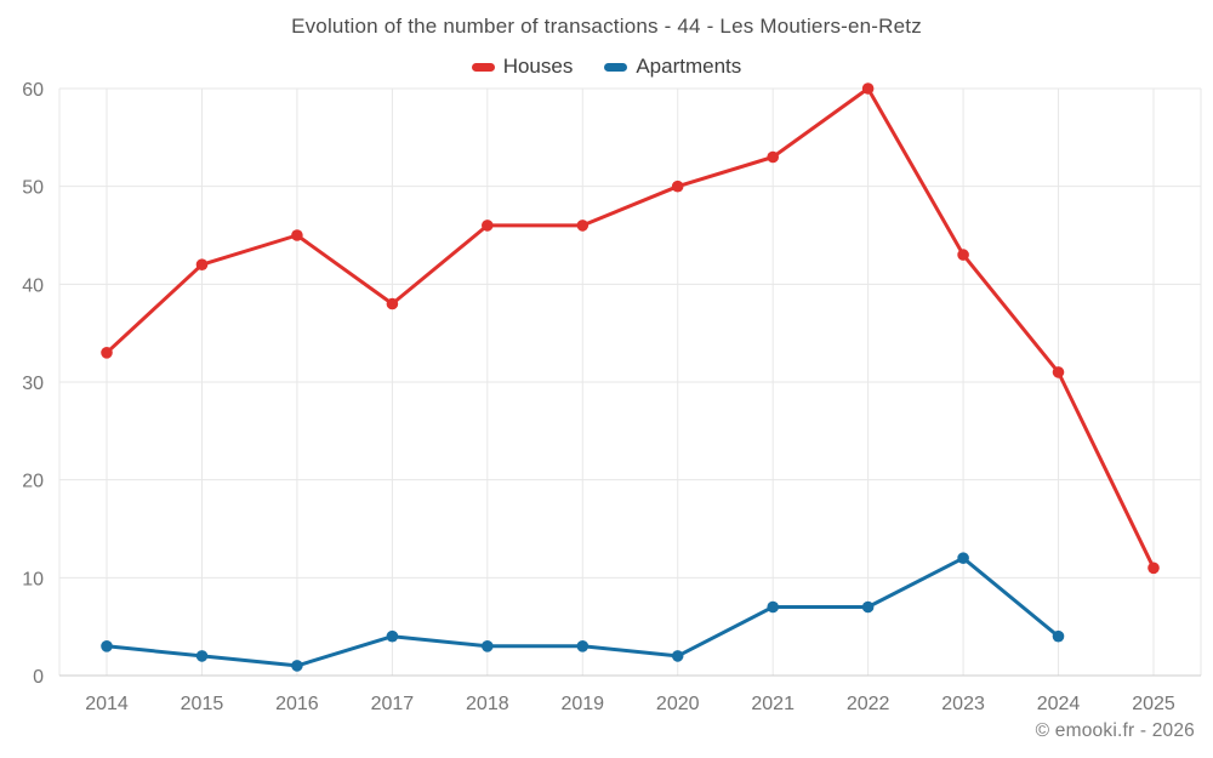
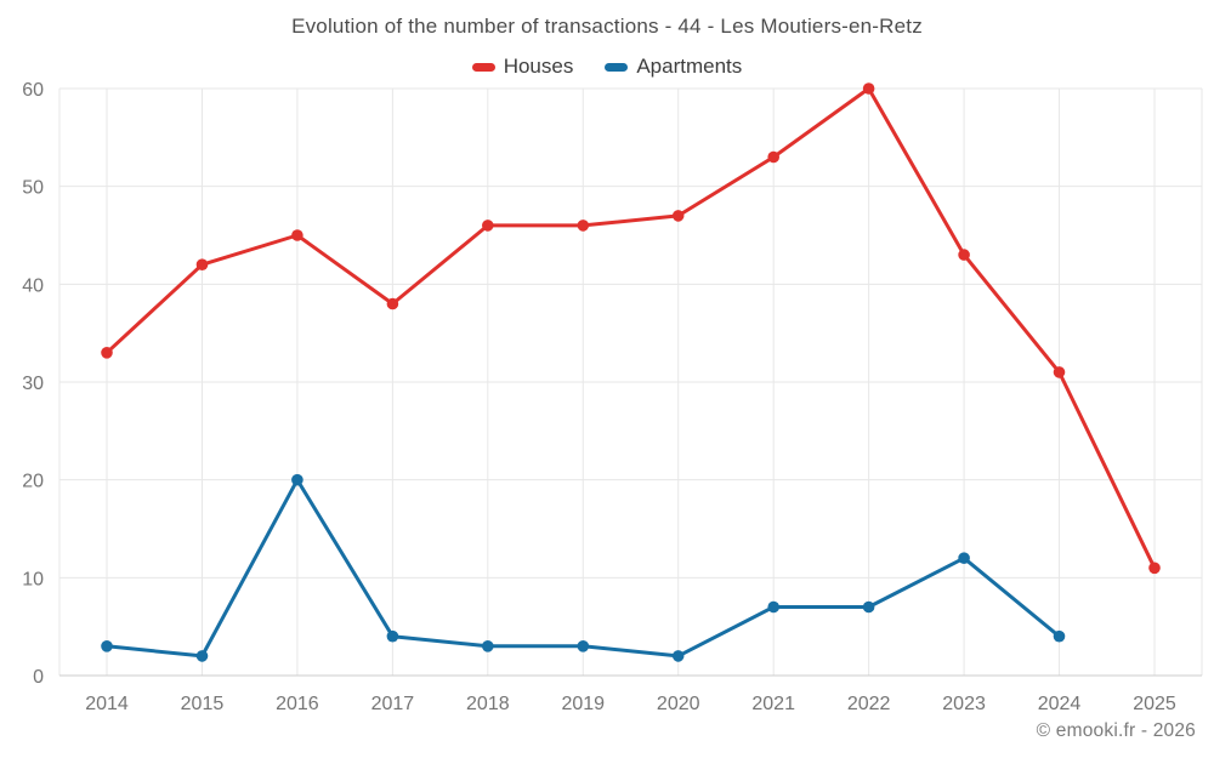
Apartments/2016: 1 -> 20
Houses/2020: 50 -> 47
